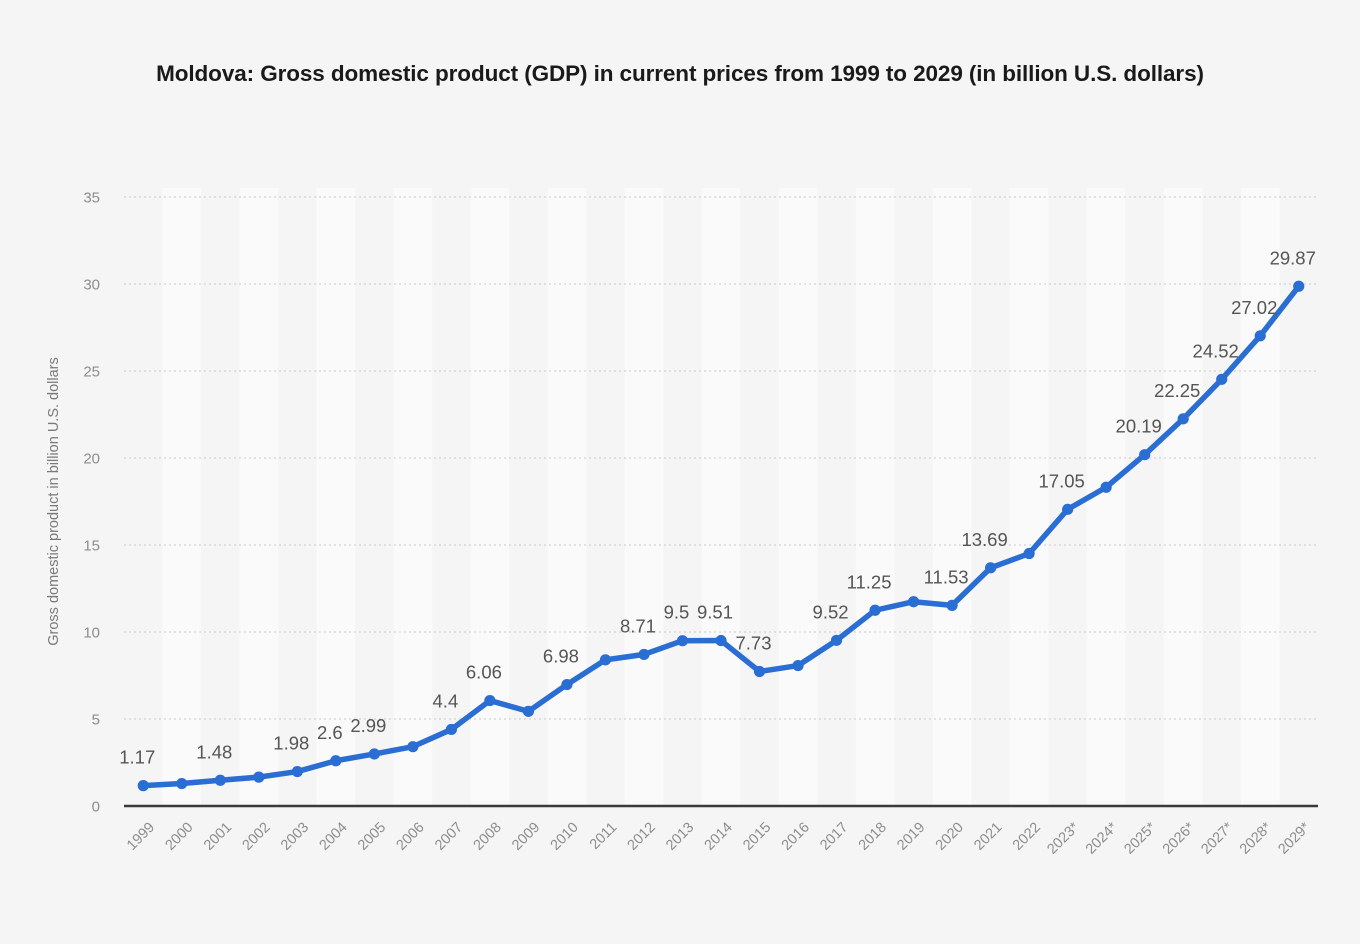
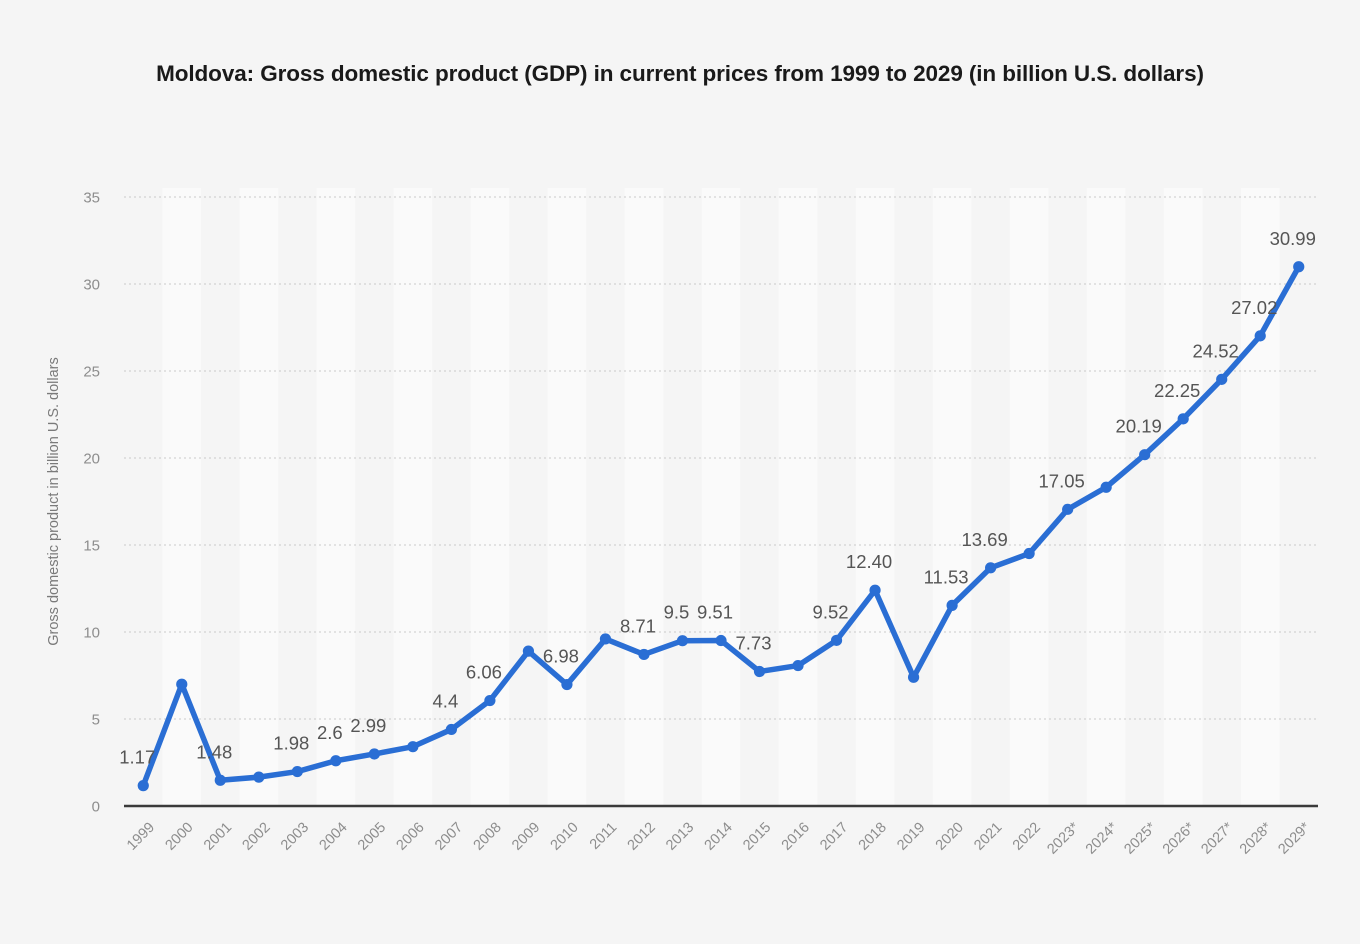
2000: 1.3 -> 7.0
2009: 5.4 -> 8.9
2011: 8.4 -> 9.6
2018: 11.25 -> 12.40
2019: 11.7 -> 7.4
2029*: 29.87 -> 30.99
